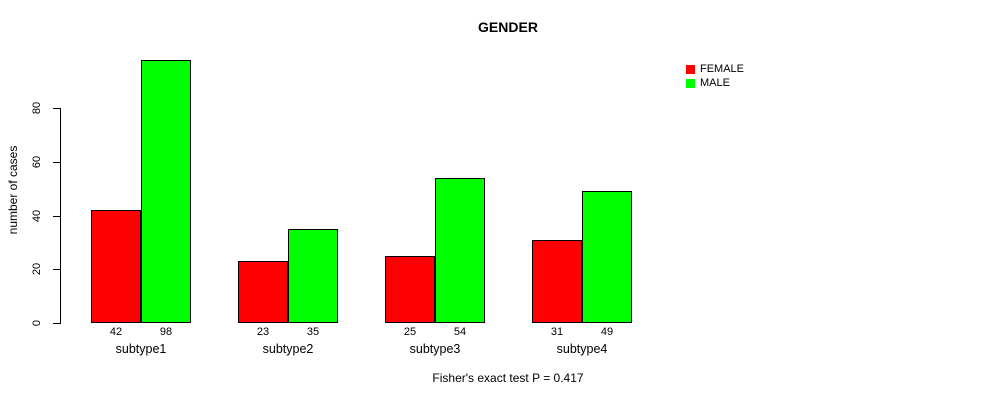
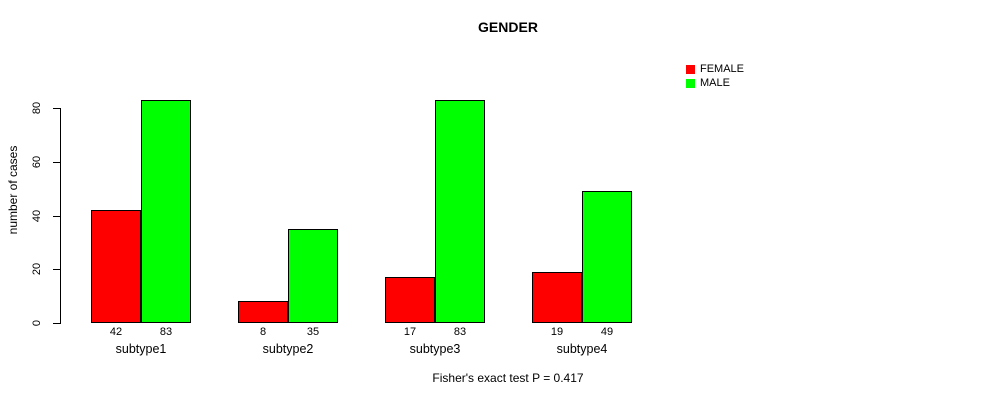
MALE/subtype1: 98 -> 83
FEMALE/subtype2: 23 -> 8
FEMALE/subtype3: 25 -> 17
MALE/subtype3: 54 -> 83
FEMALE/subtype4: 31 -> 19
